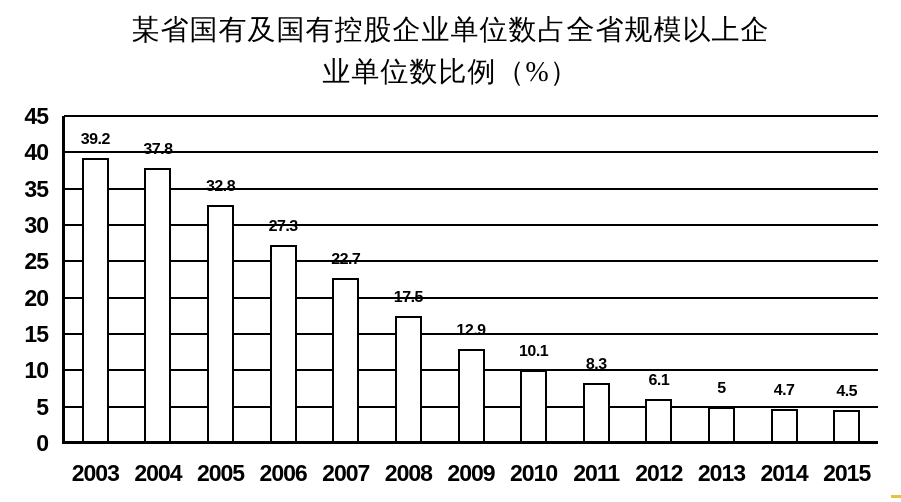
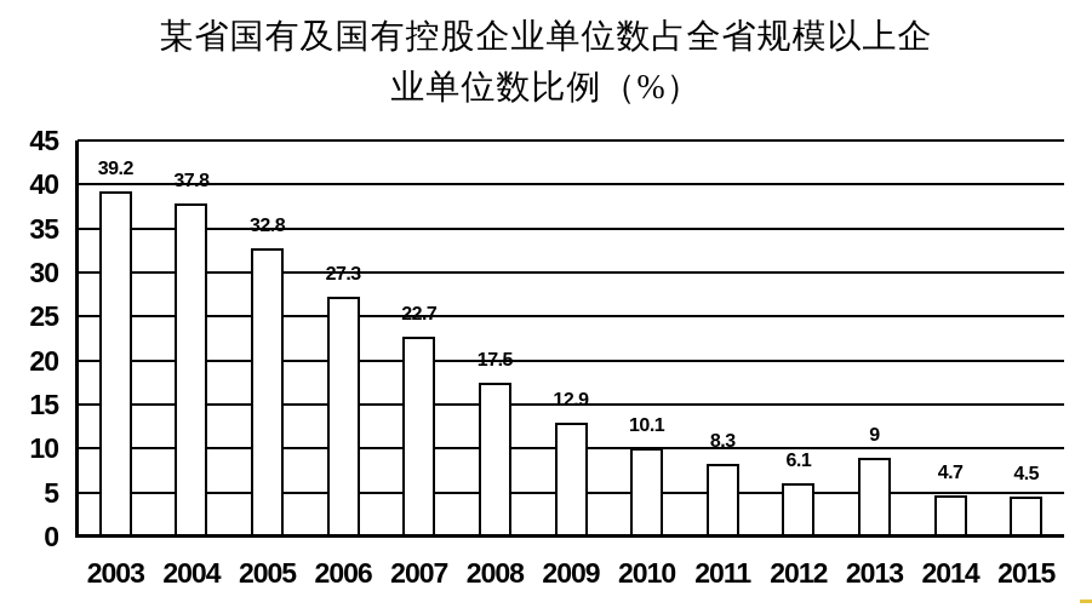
2013: 5 -> 9
